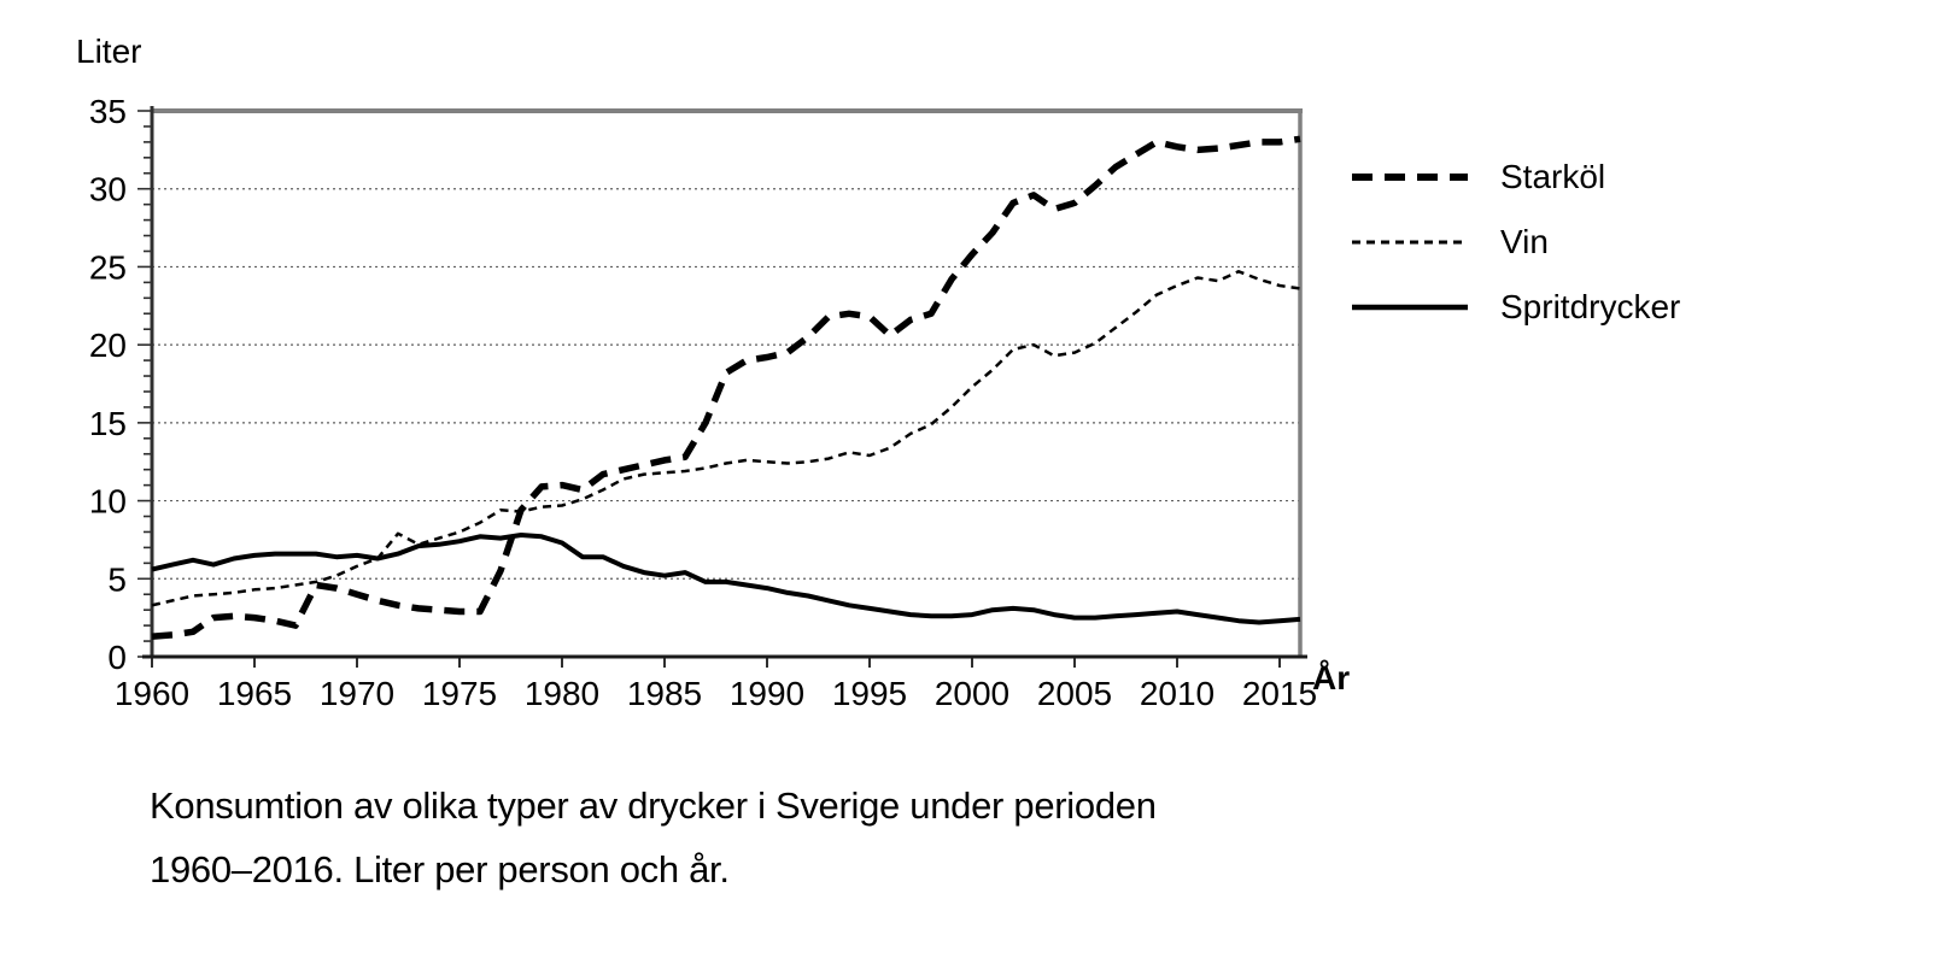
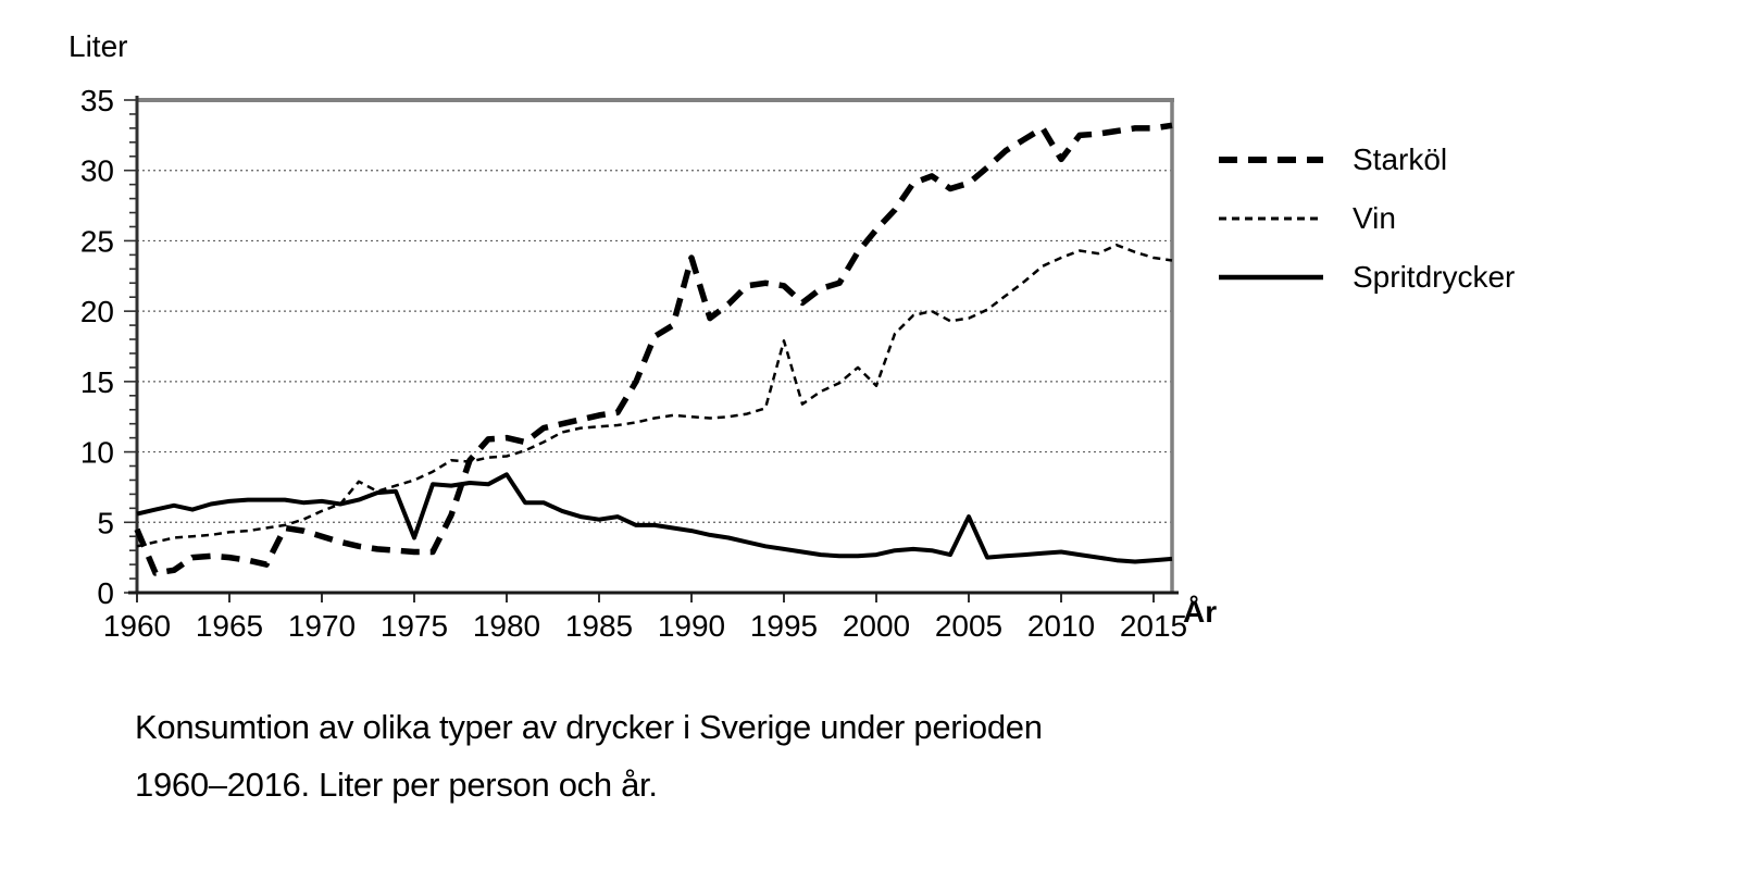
Starköl/1960: 1.3 -> 4.5
Spritdrycker/1975: 7.4 -> 3.9
Spritdrycker/1980: 7.3 -> 8.4
Starköl/1990: 19.2 -> 23.8
Vin/1995: 12.9 -> 17.9
Vin/2000: 17.3 -> 14.7
Spritdrycker/2005: 2.5 -> 5.4
Starköl/2010: 32.7 -> 30.8
